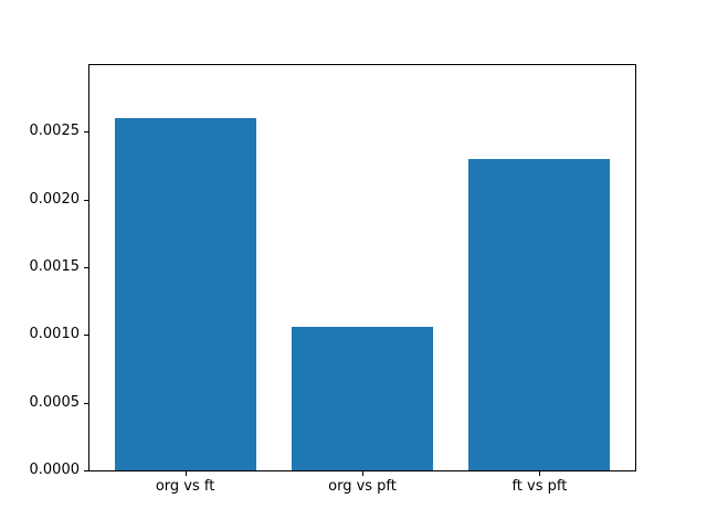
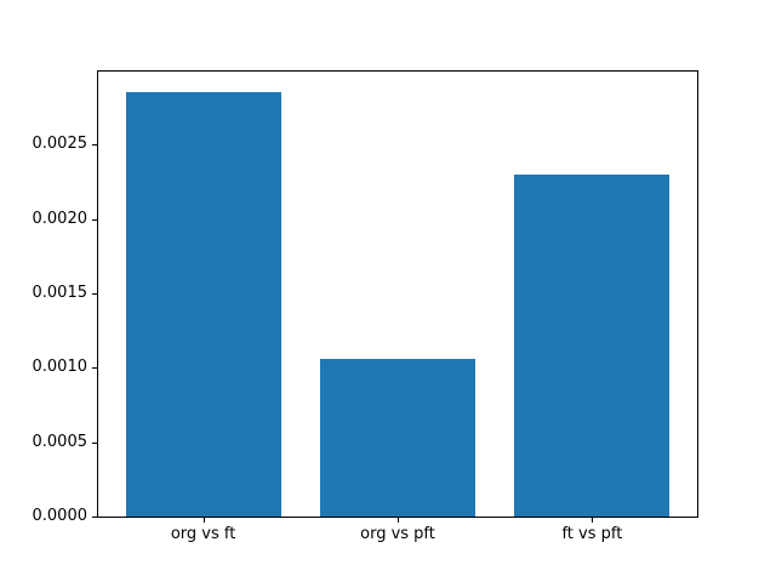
org vs ft: 0.00260 -> 0.00285
